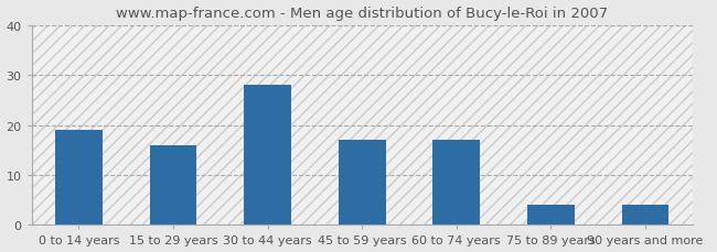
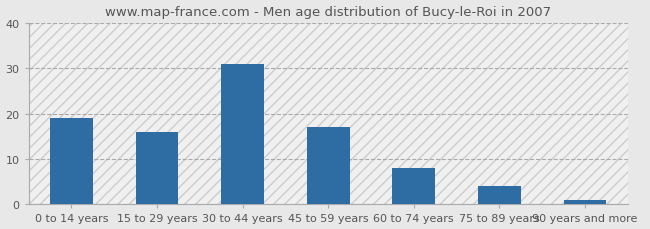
30 to 44 years: 28 -> 31
60 to 74 years: 17 -> 8
90 years and more: 4 -> 1
